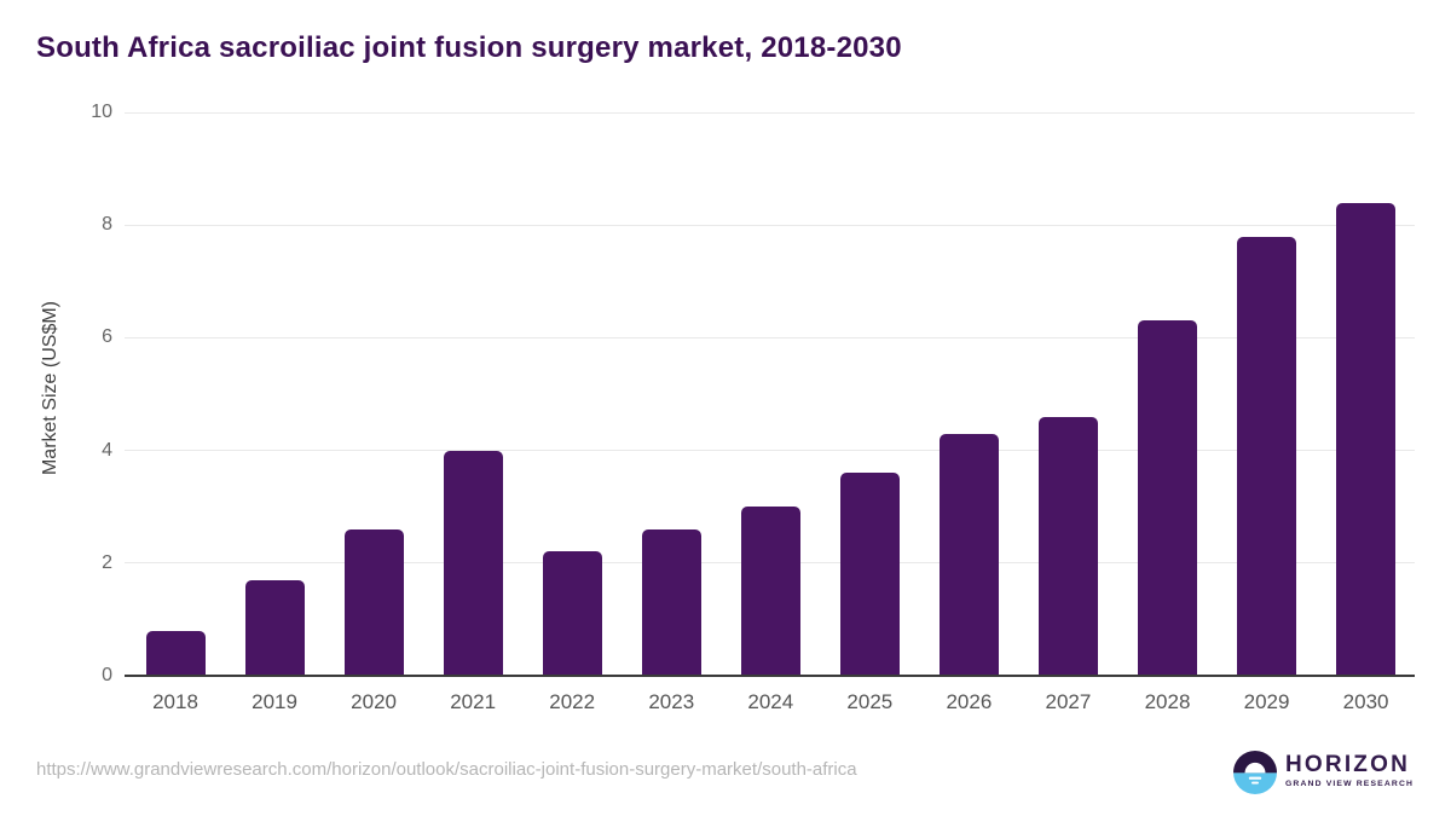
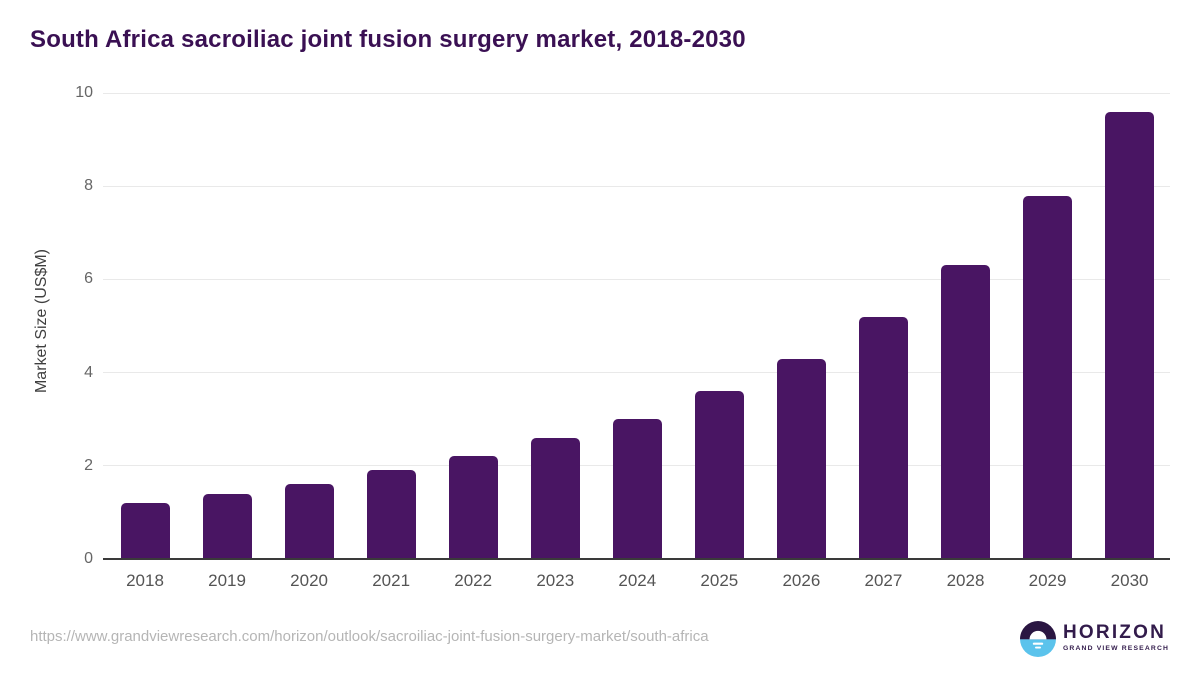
2018: 0.8 -> 1.2
2019: 1.7 -> 1.4
2020: 2.6 -> 1.6
2021: 4.0 -> 1.9
2027: 4.6 -> 5.2
2030: 8.4 -> 9.6
